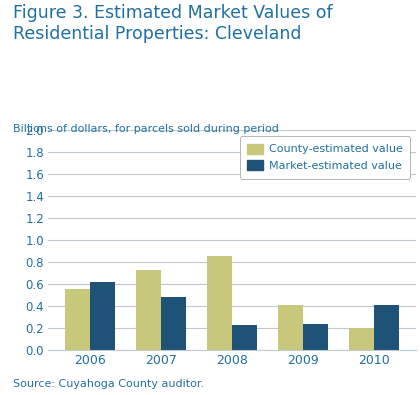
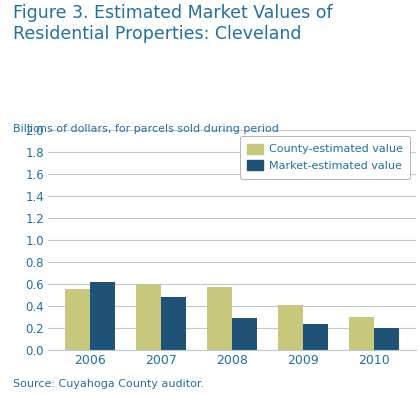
County-estimated value/2007: 0.73 -> 0.60
County-estimated value/2008: 0.85 -> 0.57
Market-estimated value/2008: 0.22 -> 0.29
County-estimated value/2010: 0.20 -> 0.30
Market-estimated value/2010: 0.41 -> 0.20
